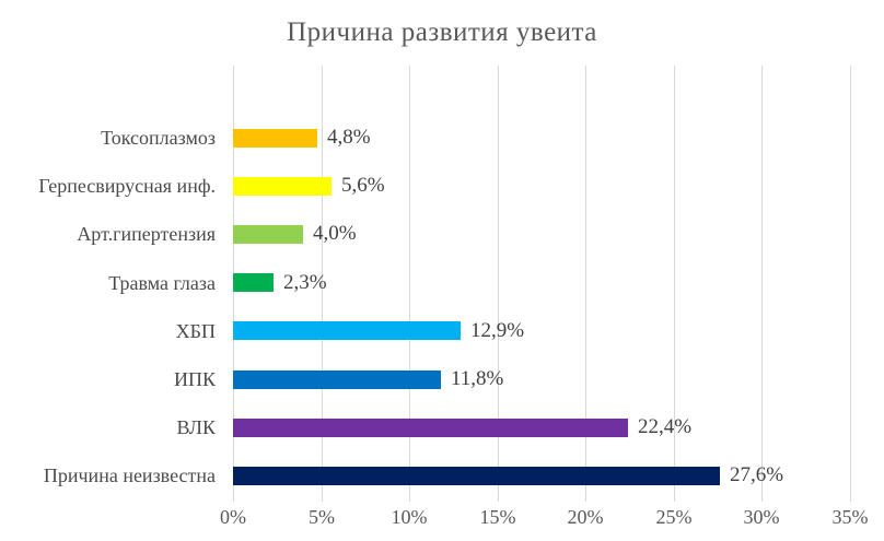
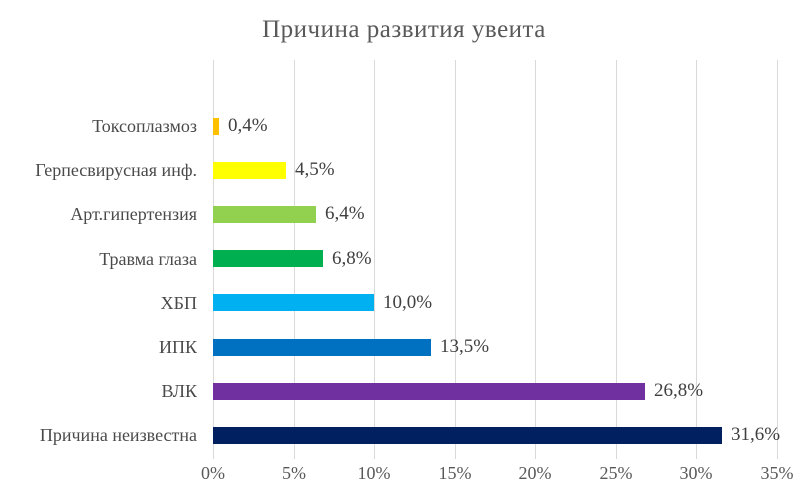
Токсоплазмоз: 4,8% -> 0,4%
Герпесвирусная инф.: 5,6% -> 4,5%
Арт.гипертензия: 4,0% -> 6,4%
Травма глаза: 2,3% -> 6,8%
ХБП: 12,9% -> 10,0%
ИПК: 11,8% -> 13,5%
ВЛК: 22,4% -> 26,8%
Причина неизвестна: 27,6% -> 31,6%
